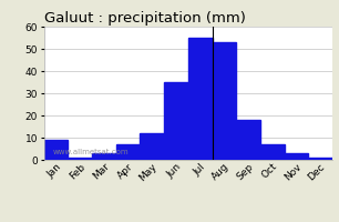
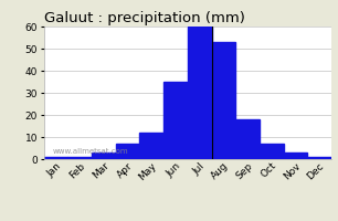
Jan: 9 -> 1
Jul: 55 -> 60
